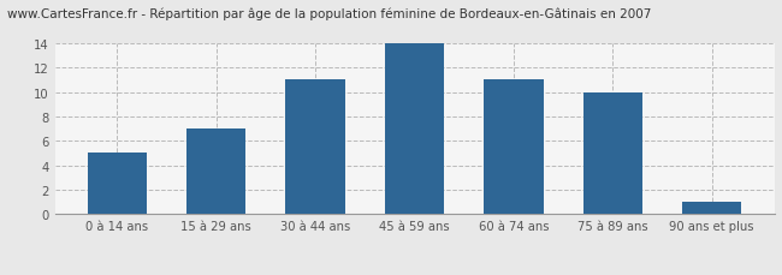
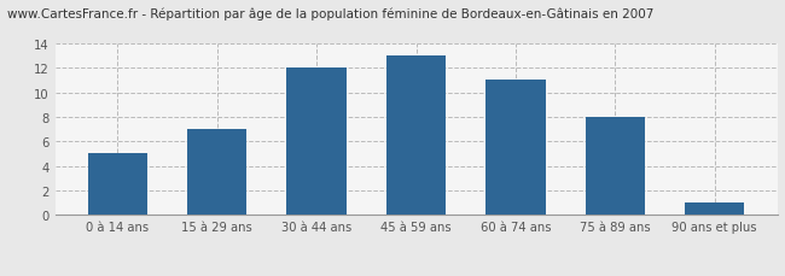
30 à 44 ans: 11 -> 12
45 à 59 ans: 14 -> 13
75 à 89 ans: 10 -> 8
